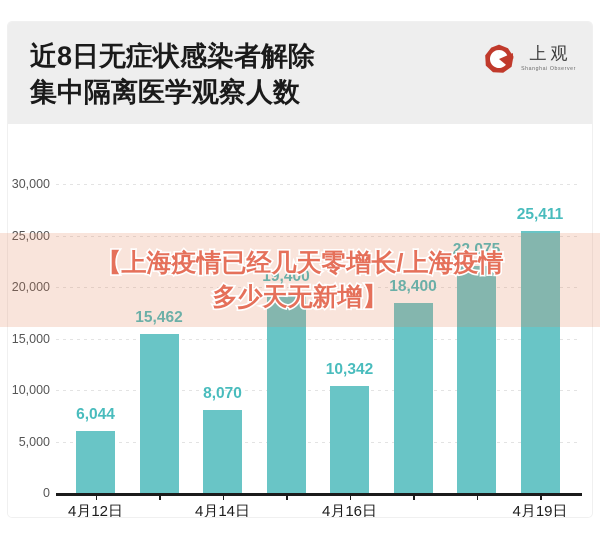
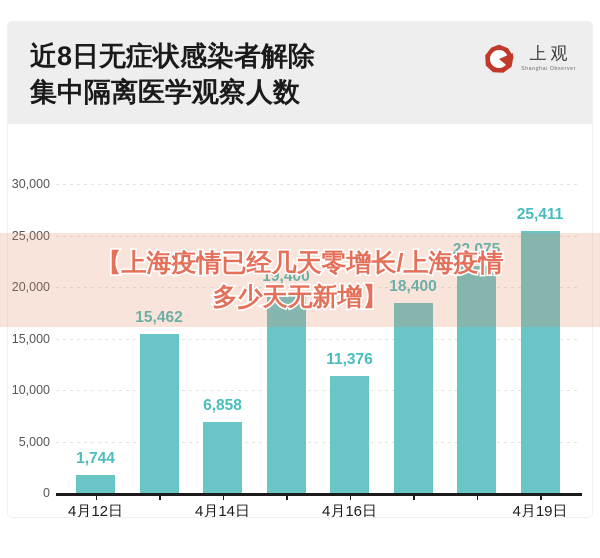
4月12日: 6,044 -> 1,744
4月14日: 8,070 -> 6,858
4月16日: 10,342 -> 11,376
